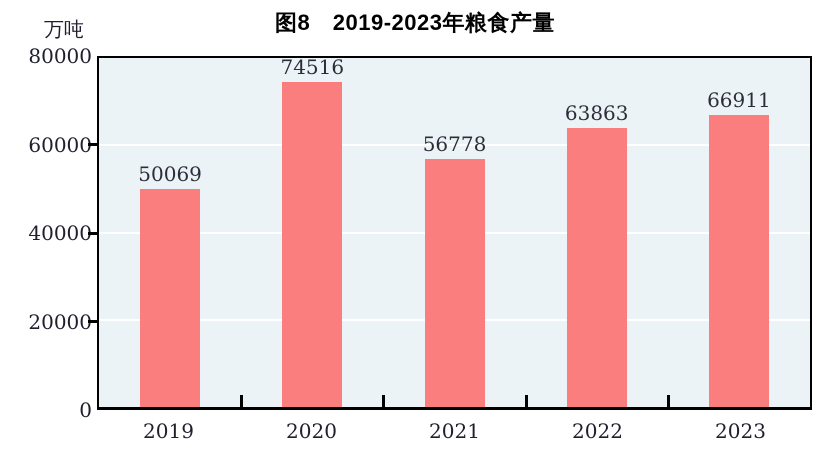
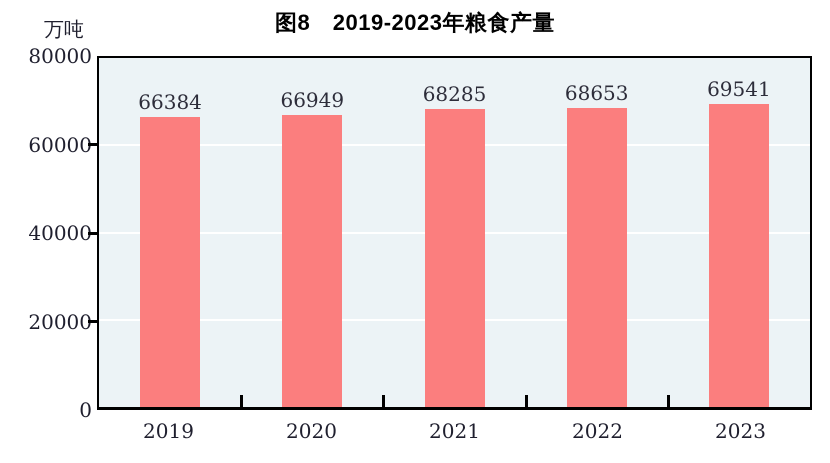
2019: 50069 -> 66384
2020: 74516 -> 66949
2021: 56778 -> 68285
2022: 63863 -> 68653
2023: 66911 -> 69541
